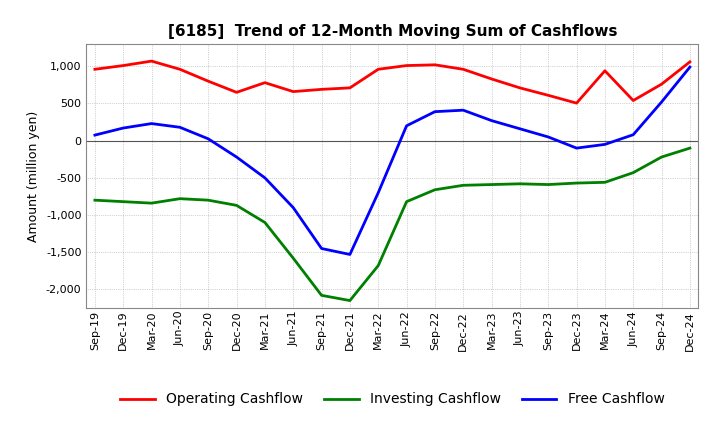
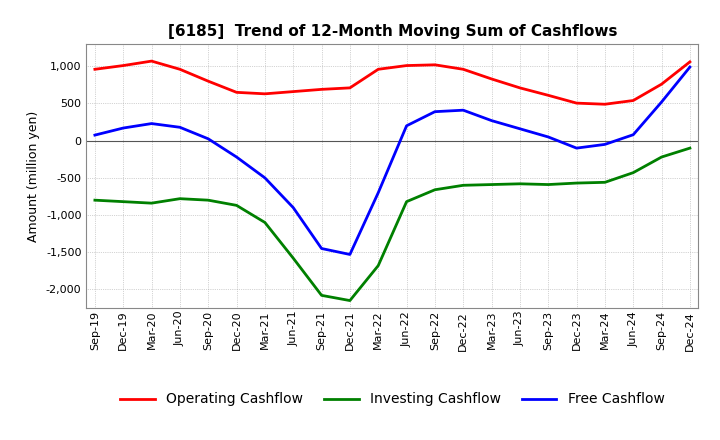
Operating Cashflow/Mar-21: 780 -> 630
Operating Cashflow/Mar-24: 940 -> 490
